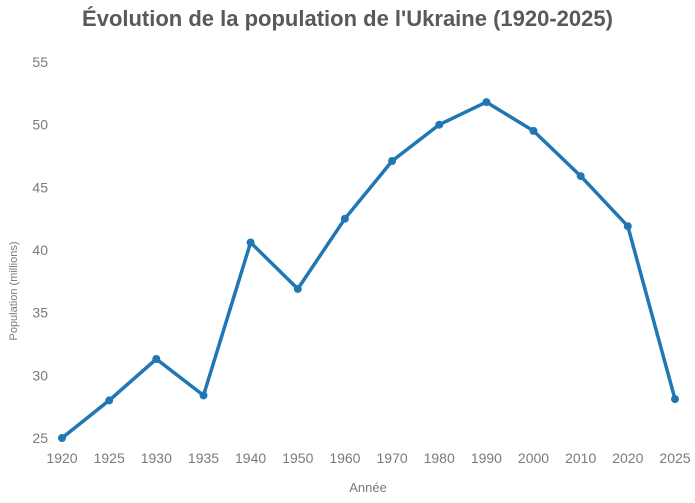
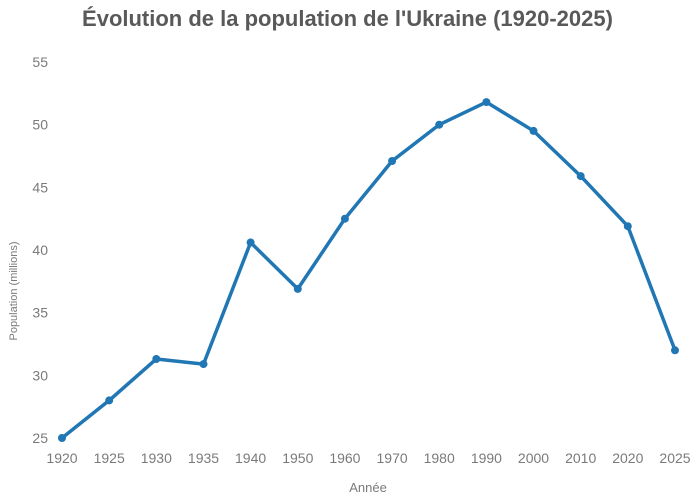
1935: 28.4 -> 30.9
2025: 28.1 -> 32.0
